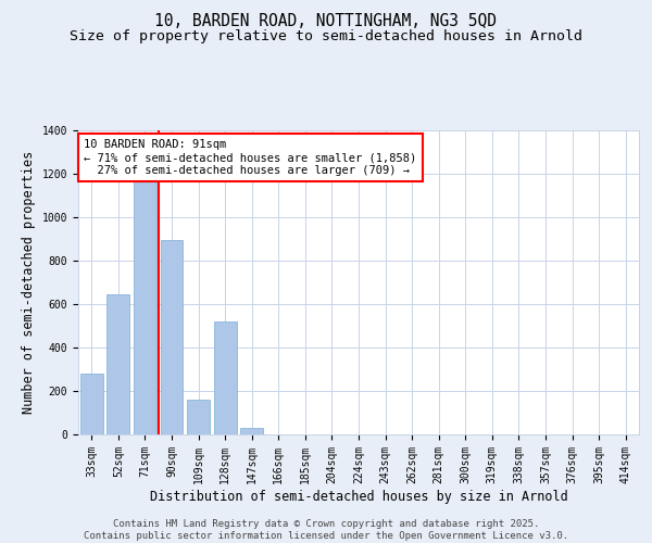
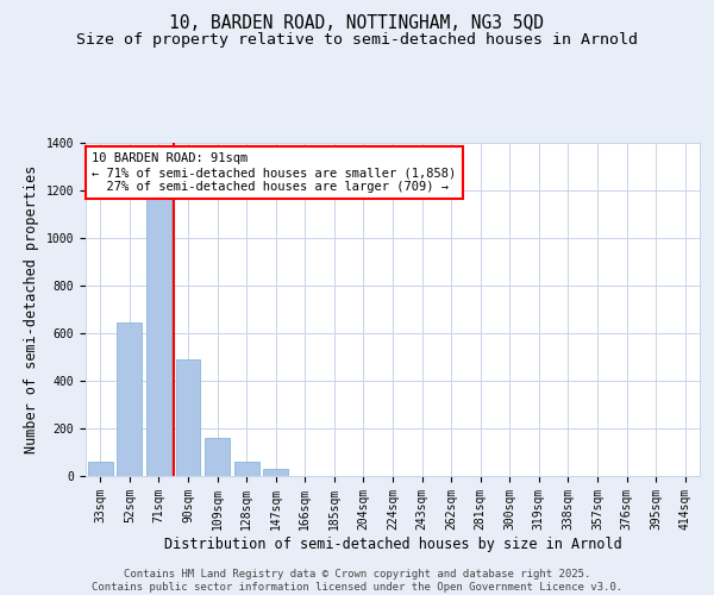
33sqm: 280 -> 60
90sqm: 895 -> 490
128sqm: 520 -> 60
